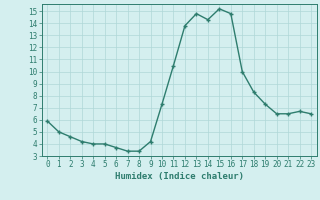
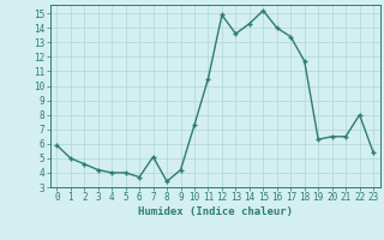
7: 3.4 -> 5.1
12: 13.8 -> 14.9
13: 14.8 -> 13.6
16: 14.8 -> 14.0
17: 10.0 -> 13.4
18: 8.3 -> 11.7
19: 7.3 -> 6.3
22: 6.7 -> 8.0
23: 6.5 -> 5.4
